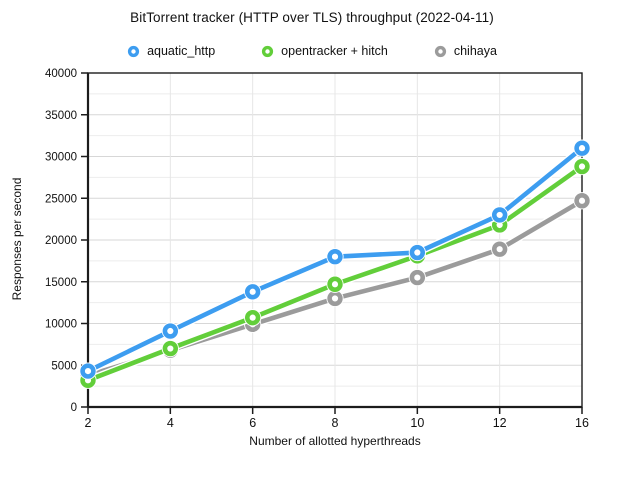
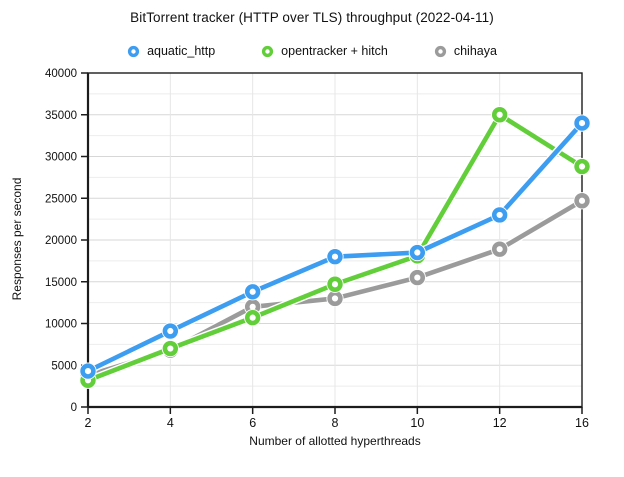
chihaya/6: 10000 -> 12000
opentracker + hitch/12: 22000 -> 35000
aquatic_http/16: 31000 -> 34000
